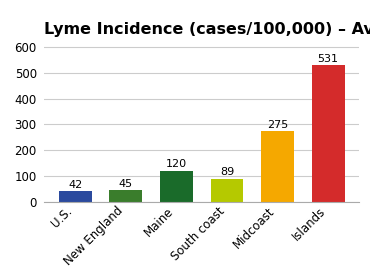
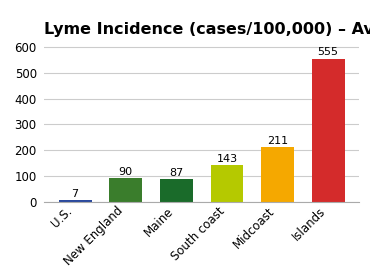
U.S.: 42 -> 7
New England: 45 -> 90
Maine: 120 -> 87
South coast: 89 -> 143
Midcoast: 275 -> 211
Islands: 531 -> 555
